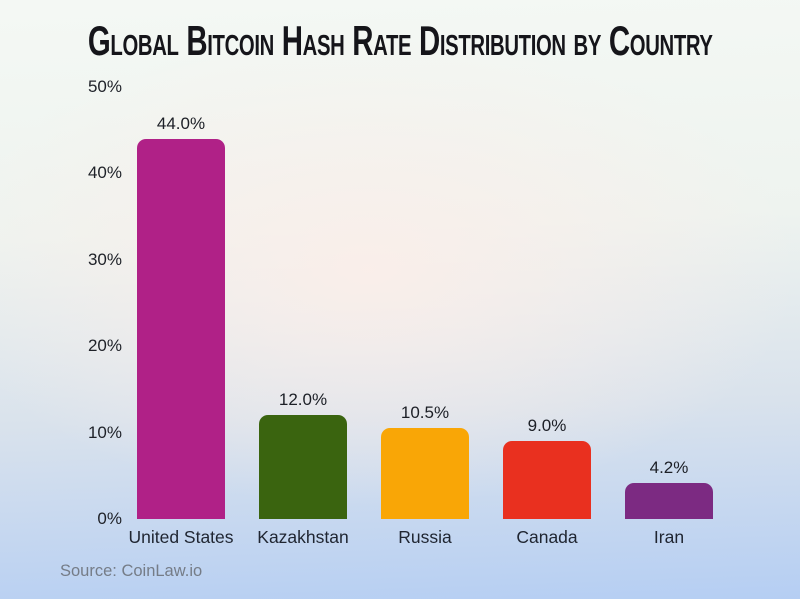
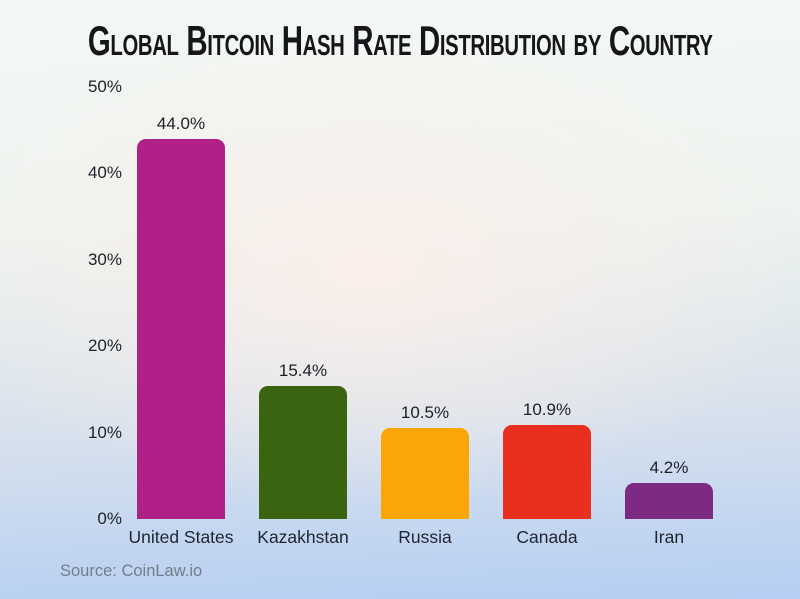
Kazakhstan: 12.0% -> 15.4%
Canada: 9.0% -> 10.9%
